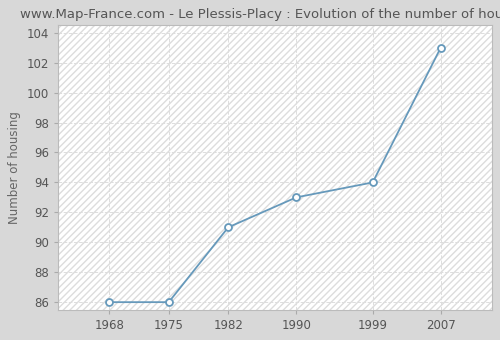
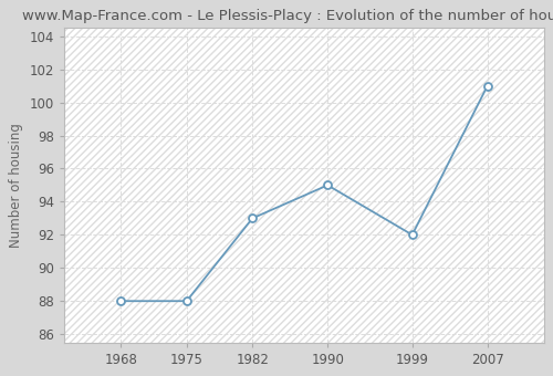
1968: 86 -> 88
1975: 86 -> 88
1982: 91 -> 93
1990: 93 -> 95
1999: 94 -> 92
2007: 103 -> 101
